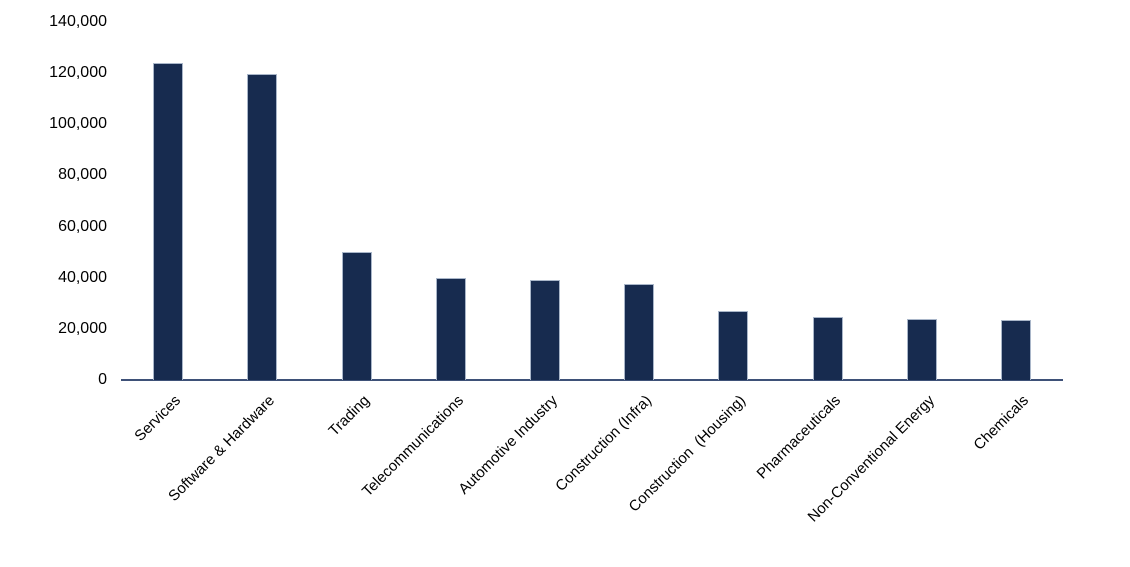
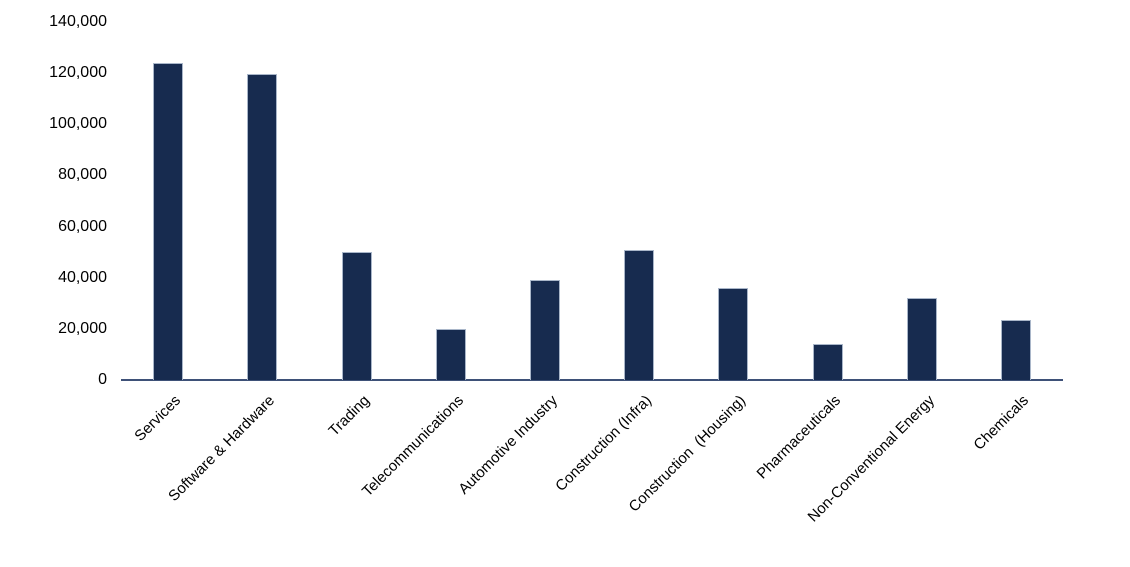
Telecommunications: 40000 -> 20000
Construction (Infra): 38000 -> 51000
Construction (Housing): 27000 -> 36000
Pharmaceuticals: 24000 -> 14000
Non-Conventional Energy: 24000 -> 32000
